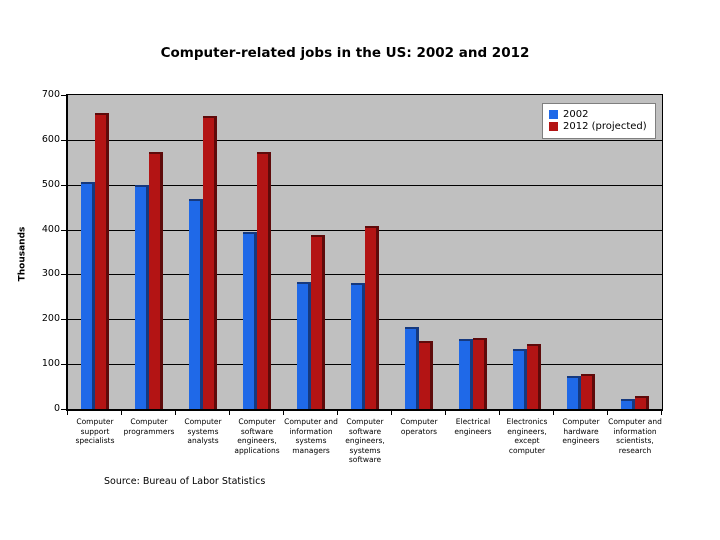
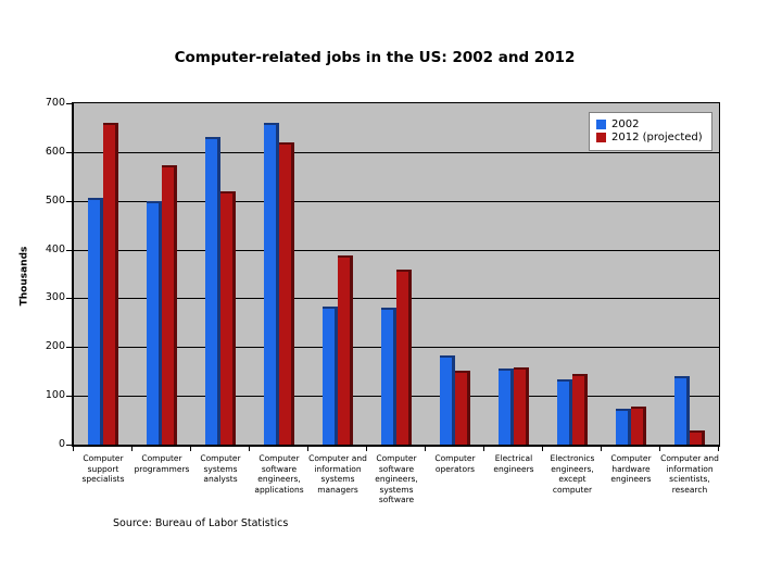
2002/Computer systems analysts: 470 -> 630
2012 (projected)/Computer systems analysts: 650 -> 520
2002/Computer software engineers, applications: 390 -> 660
2012 (projected)/Computer software engineers, applications: 570 -> 620
2012 (projected)/Computer software engineers, systems software: 410 -> 360
2002/Computer and information scientists, research: 20 -> 140
